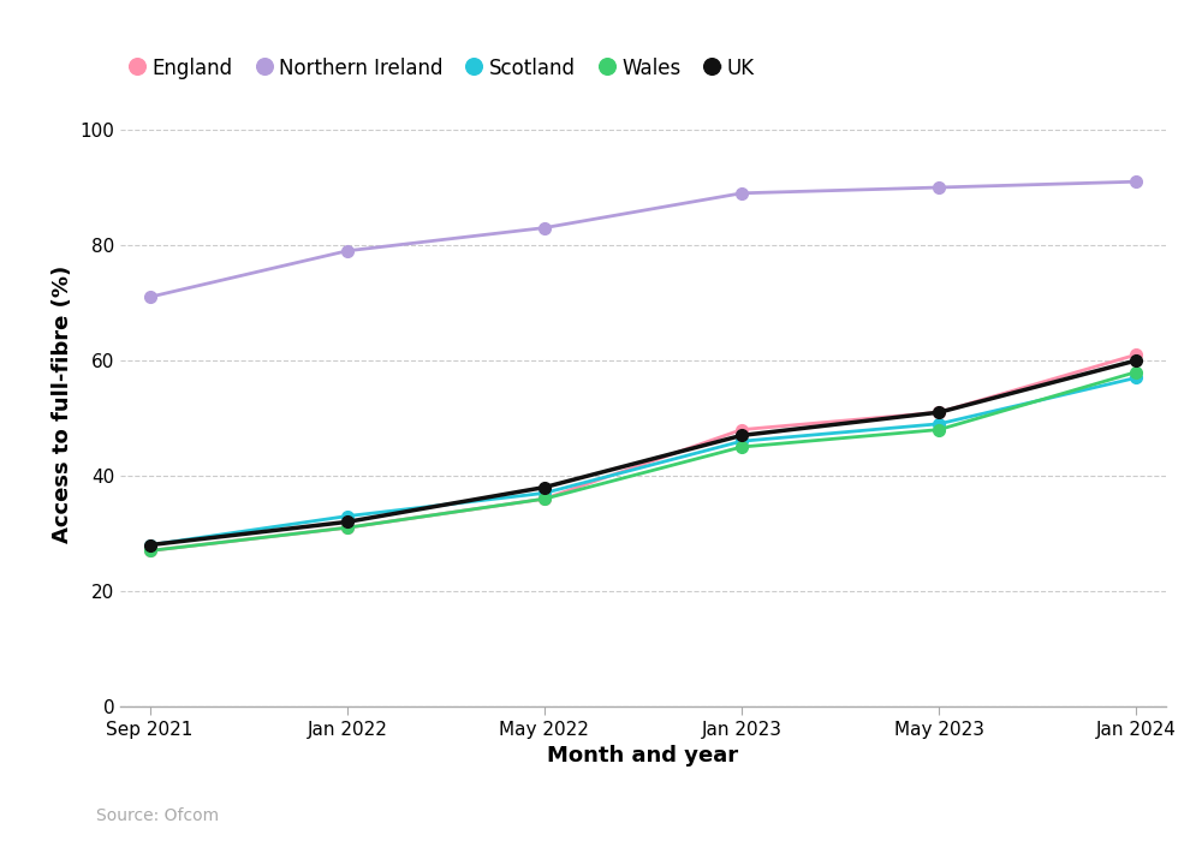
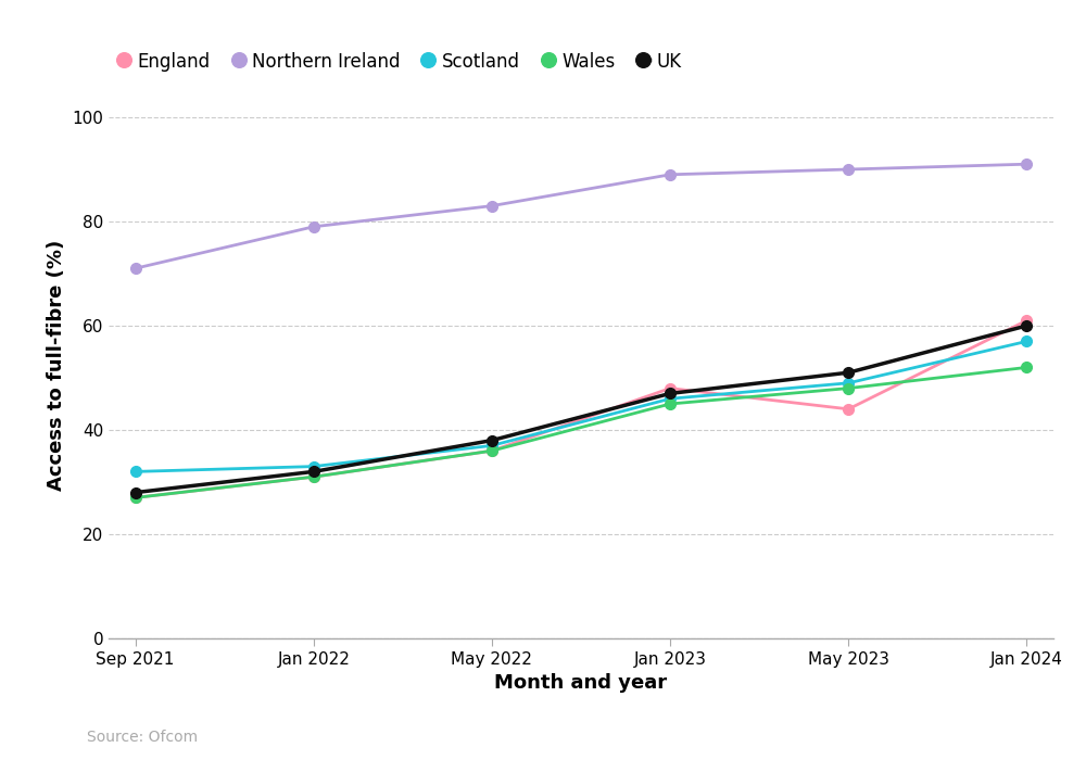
Scotland/Sep 2021: 28 -> 32
England/May 2023: 51 -> 44
Wales/Jan 2024: 58 -> 52
